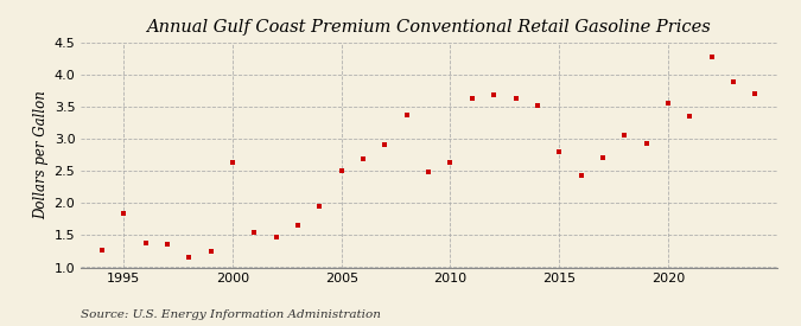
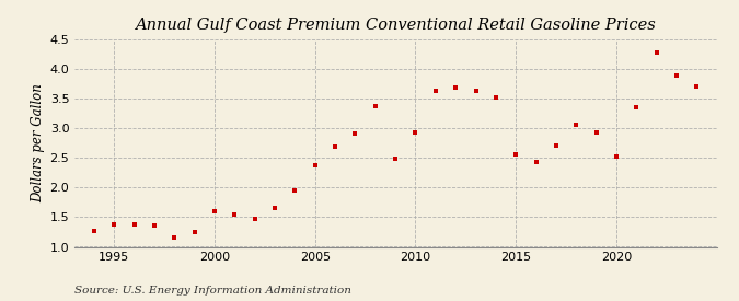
1995: 1.84 -> 1.38
2000: 2.64 -> 1.60
2005: 2.50 -> 2.38
2010: 2.64 -> 2.93
2015: 2.80 -> 2.56
2020: 3.56 -> 2.52
